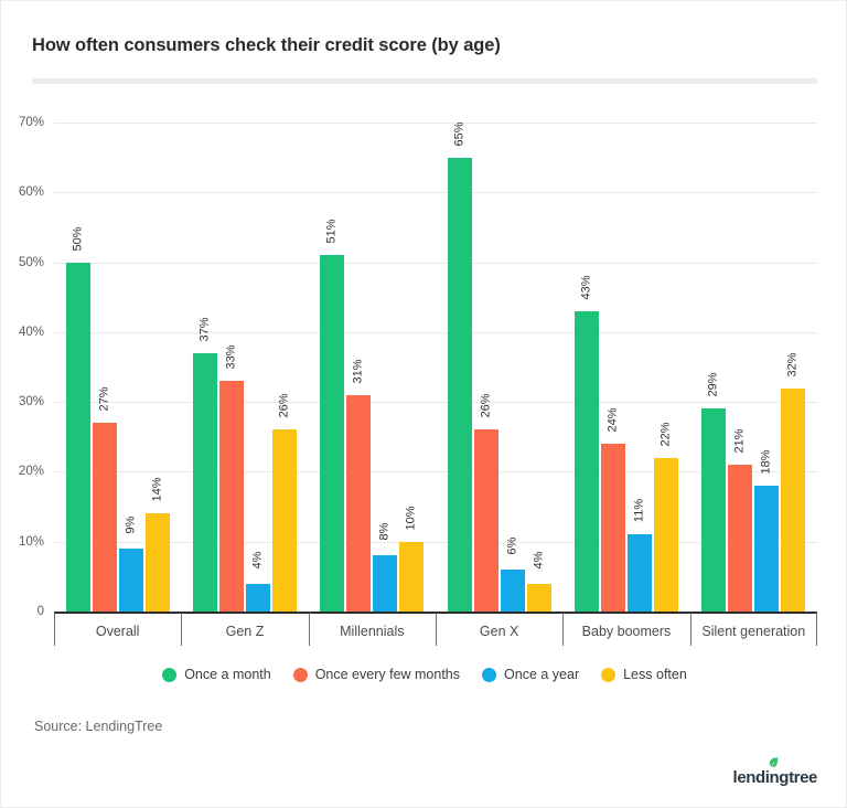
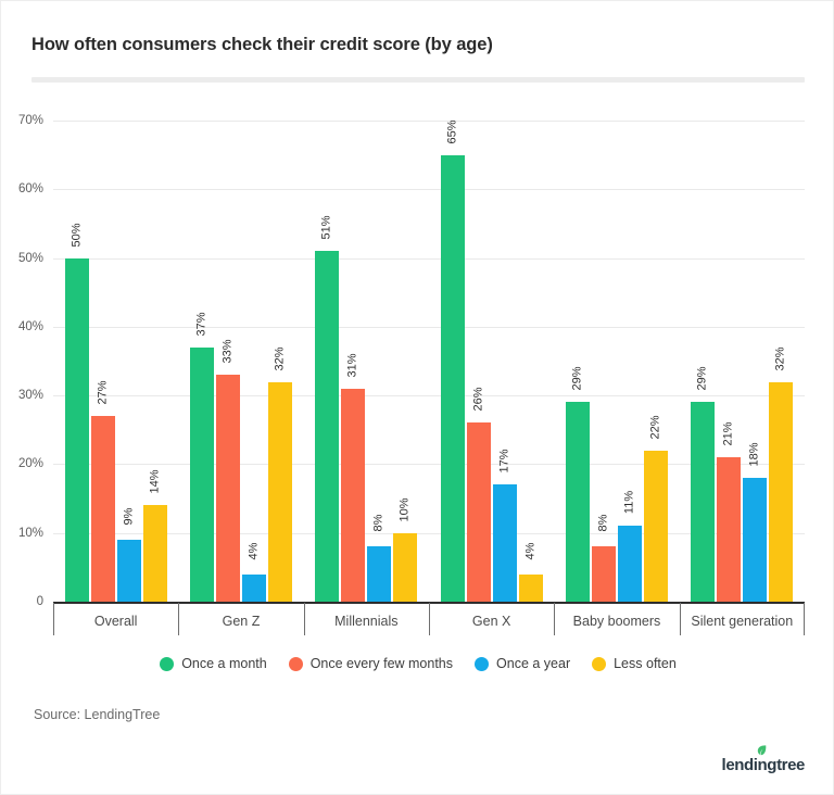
Less often/Gen Z: 26% -> 32%
Once a year/Gen X: 6% -> 17%
Once a month/Baby boomers: 43% -> 29%
Once every few months/Baby boomers: 24% -> 8%
